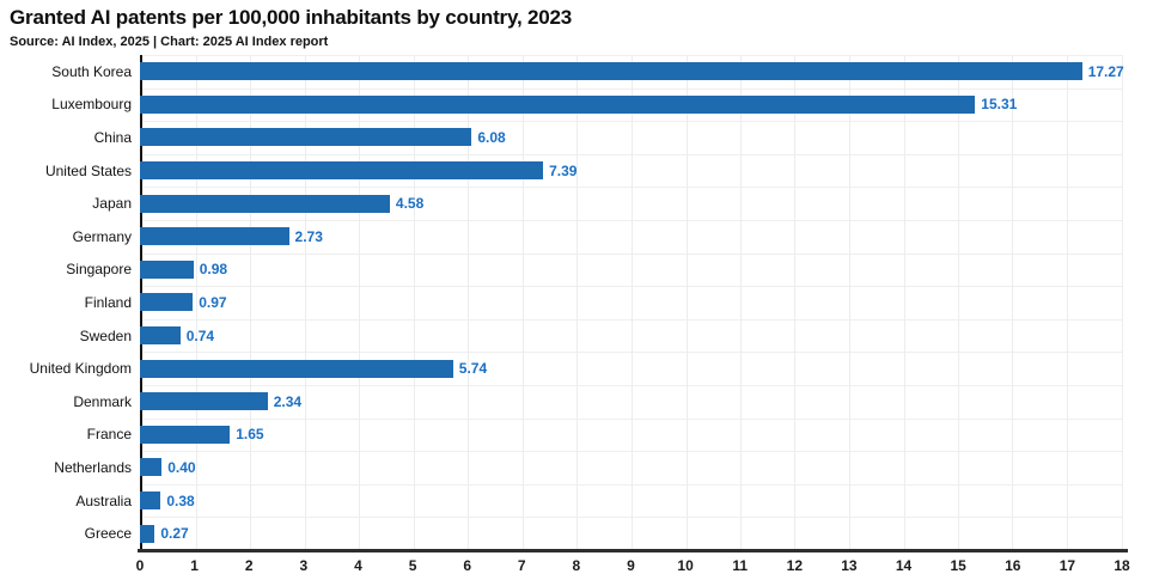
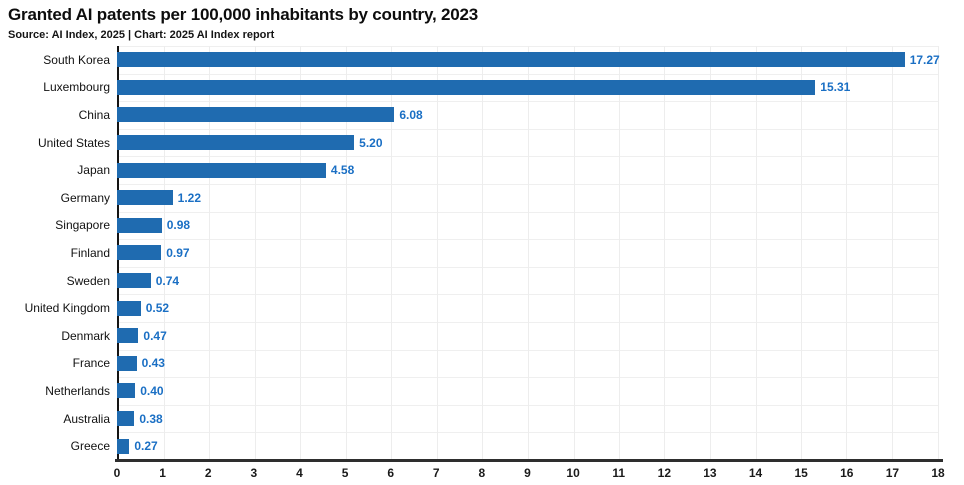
United States: 7.39 -> 5.20
Germany: 2.73 -> 1.22
United Kingdom: 5.74 -> 0.52
Denmark: 2.34 -> 0.47
France: 1.65 -> 0.43
